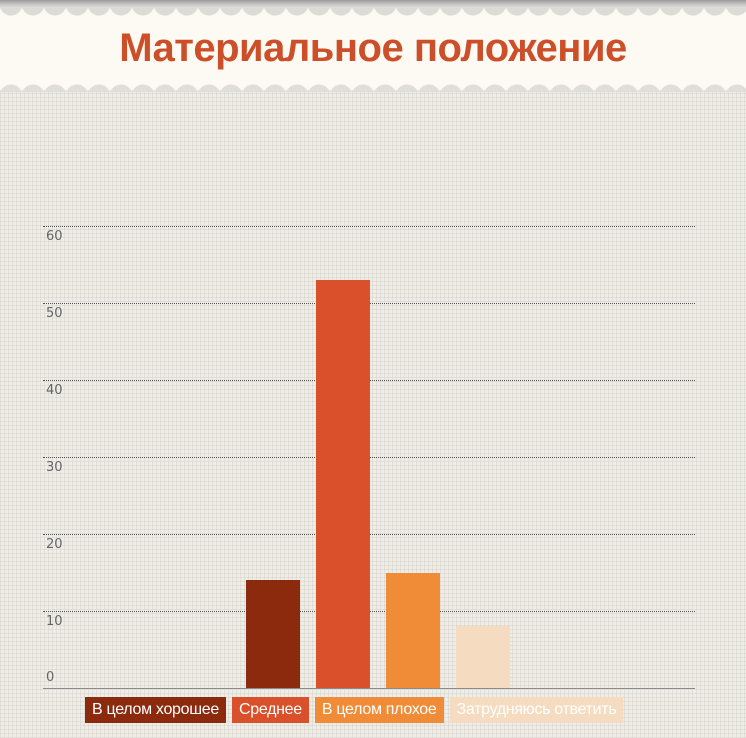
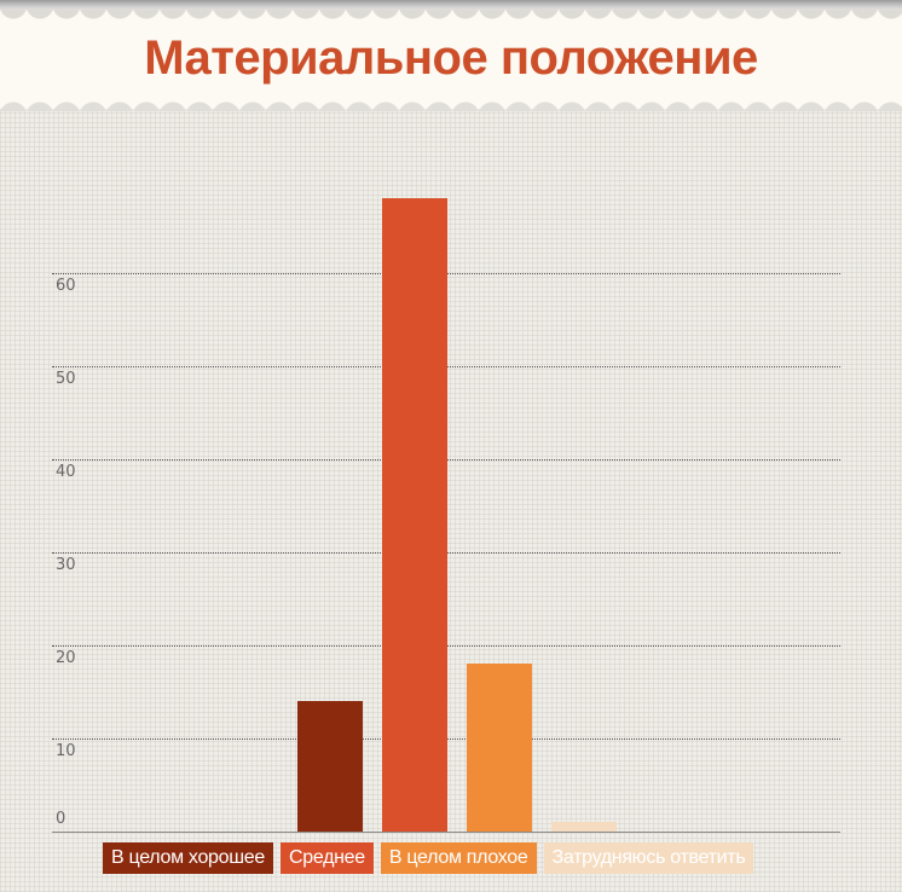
Среднее: 53 -> 68
В целом плохое: 15 -> 18
Затрудняюсь ответить: 8 -> 1
